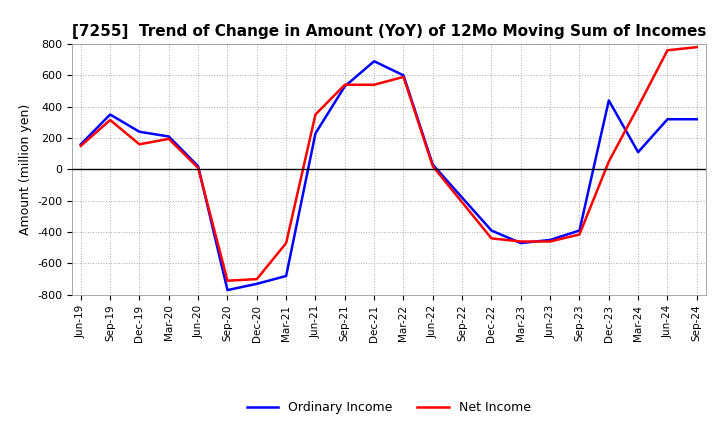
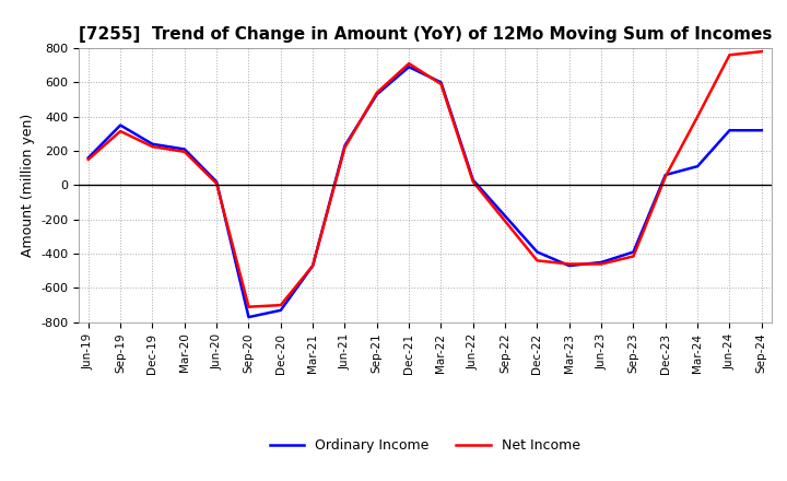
Net Income/Dec-19: 160 -> 220
Ordinary Income/Mar-21: -680 -> -470
Net Income/Jun-21: 350 -> 220
Net Income/Dec-21: 540 -> 710
Ordinary Income/Dec-23: 440 -> 60
